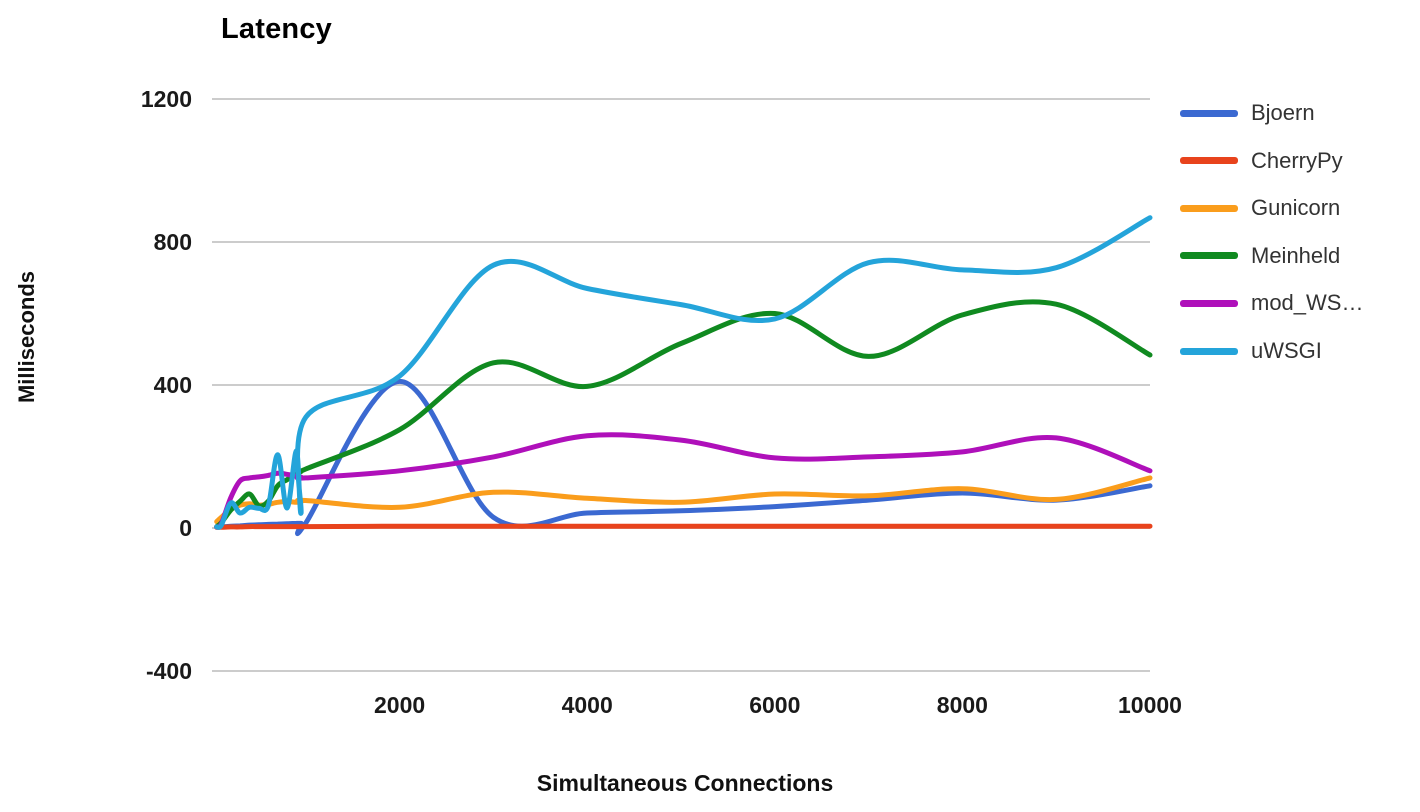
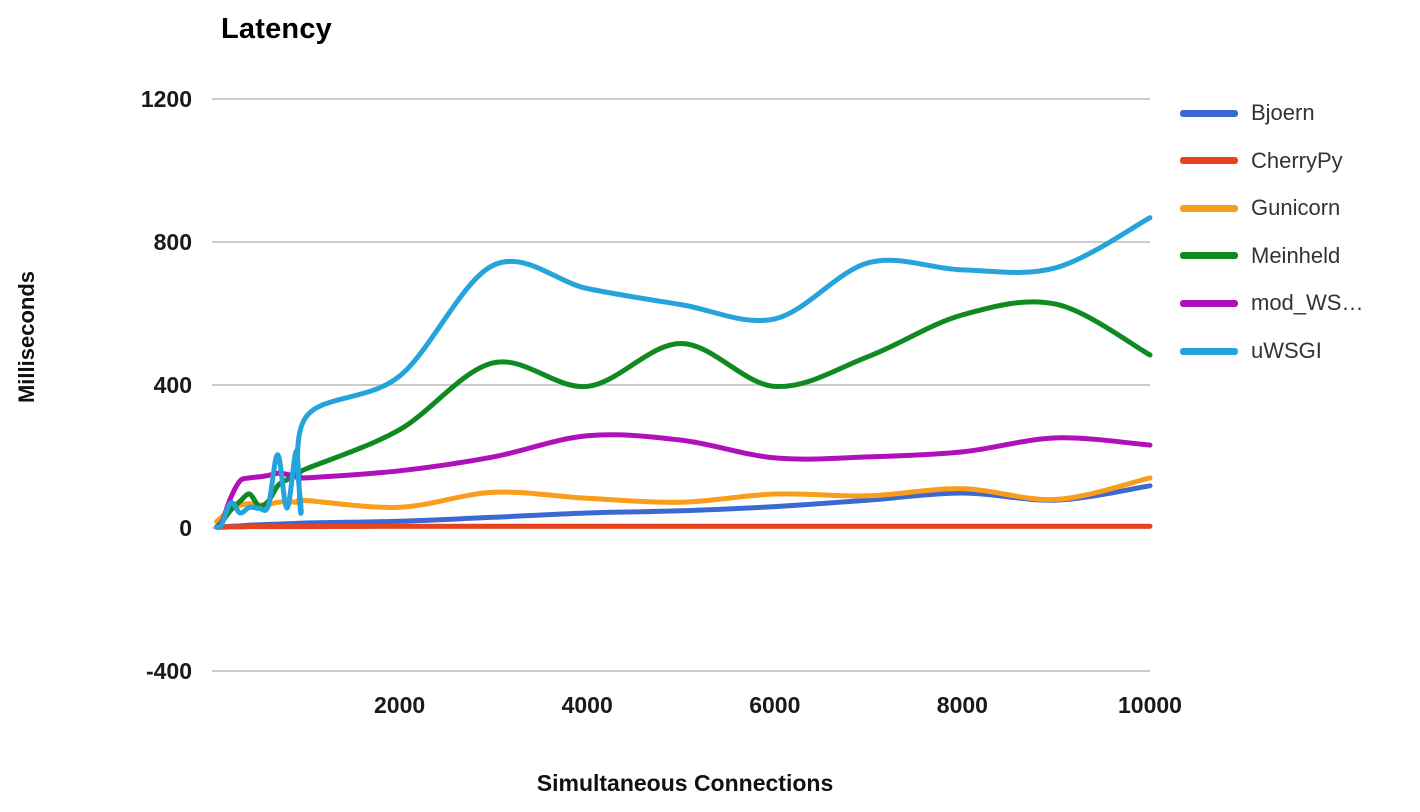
Bjoern/2000: 410 -> 20
Meinheld/6000: 600 -> 400
mod_WS…/10000: 160 -> 230
